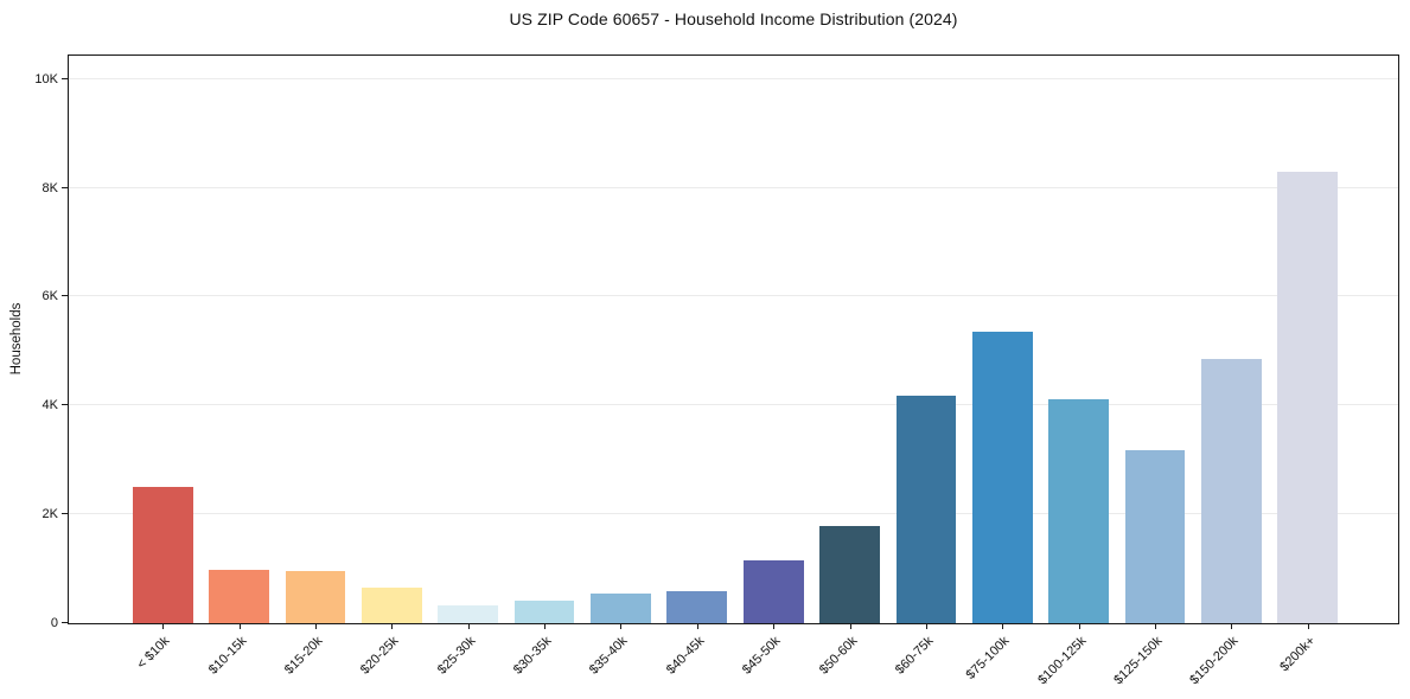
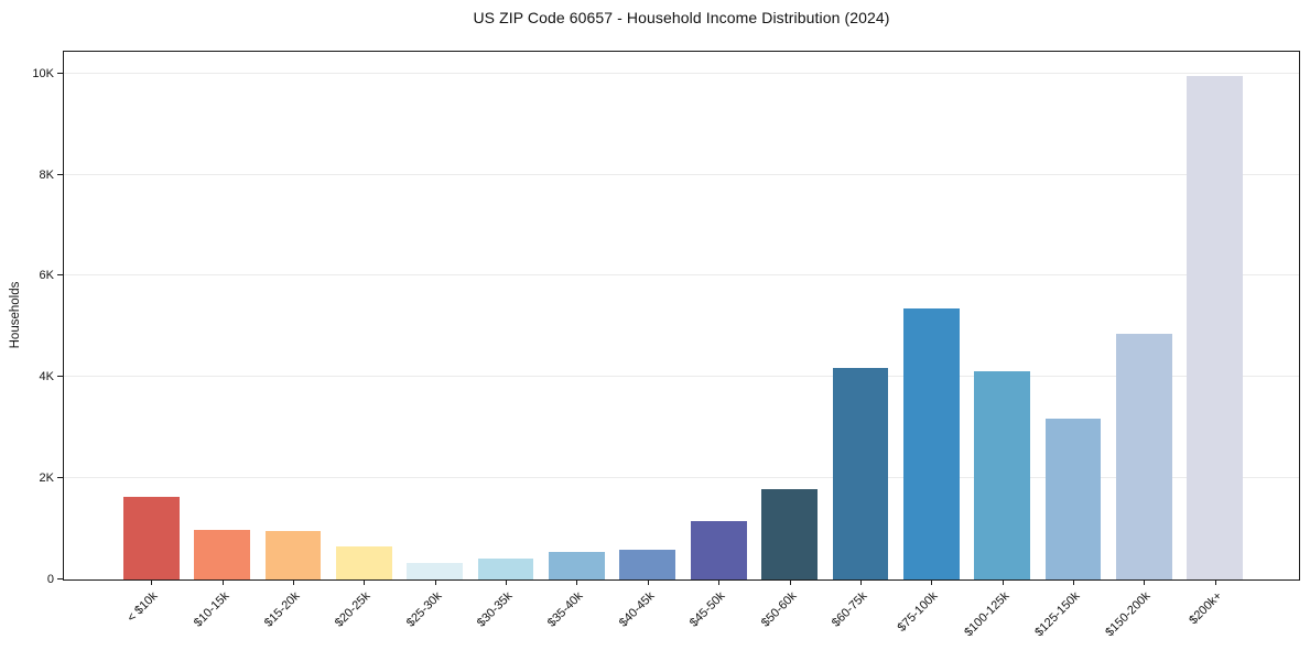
< $10k: 2.5K -> 1.6K
$200k+: 8.3K -> 10.0K
